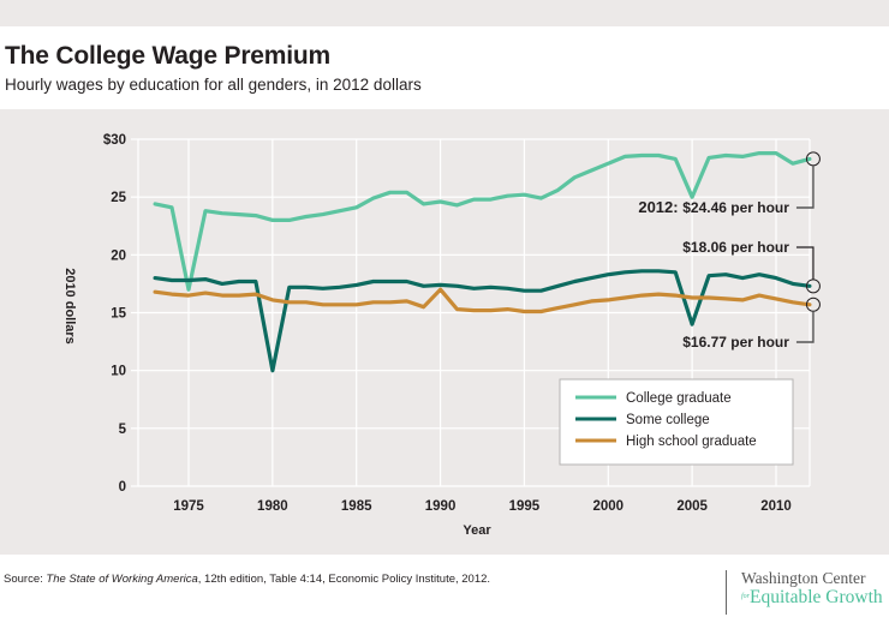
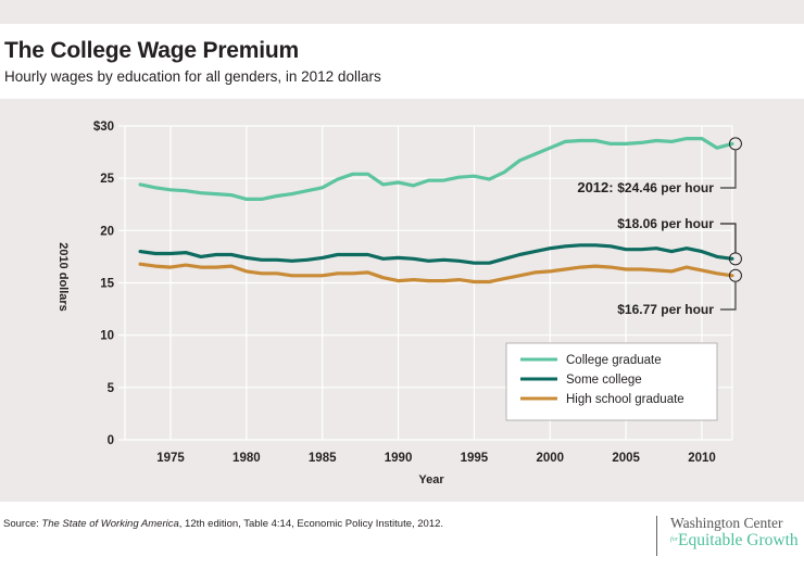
College graduate/1975: $17 -> $24
Some college/1980: $10 -> $17
High school graduate/1990: $17 -> $15
College graduate/2005: $25 -> $28
Some college/2005: $14 -> $18
